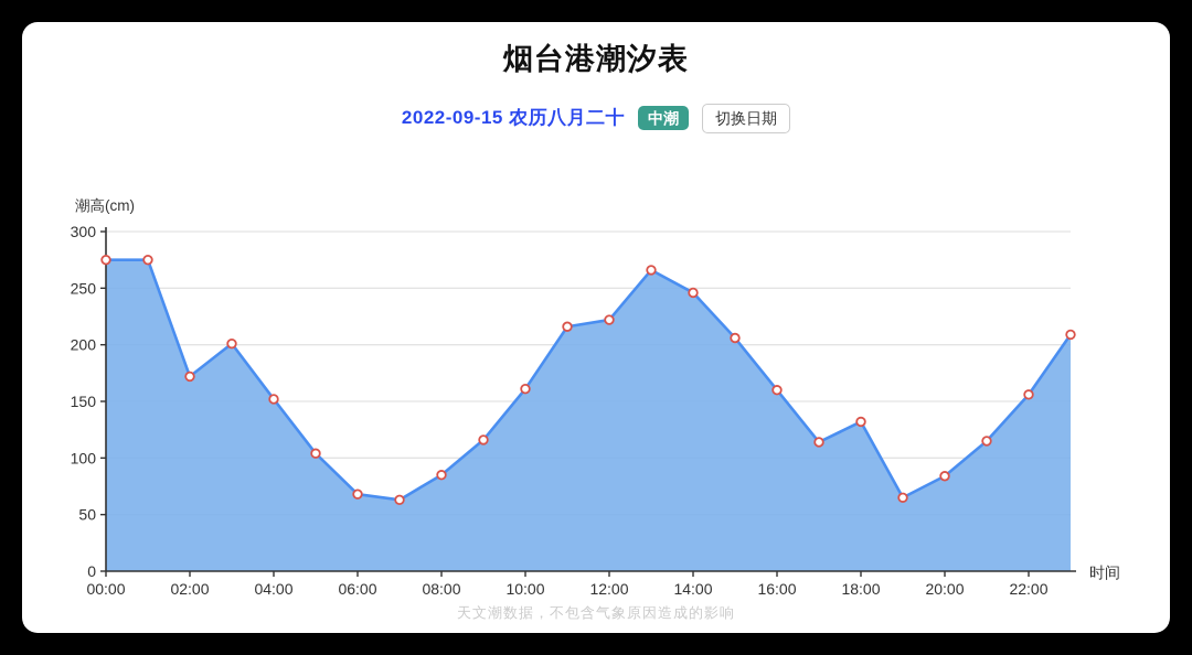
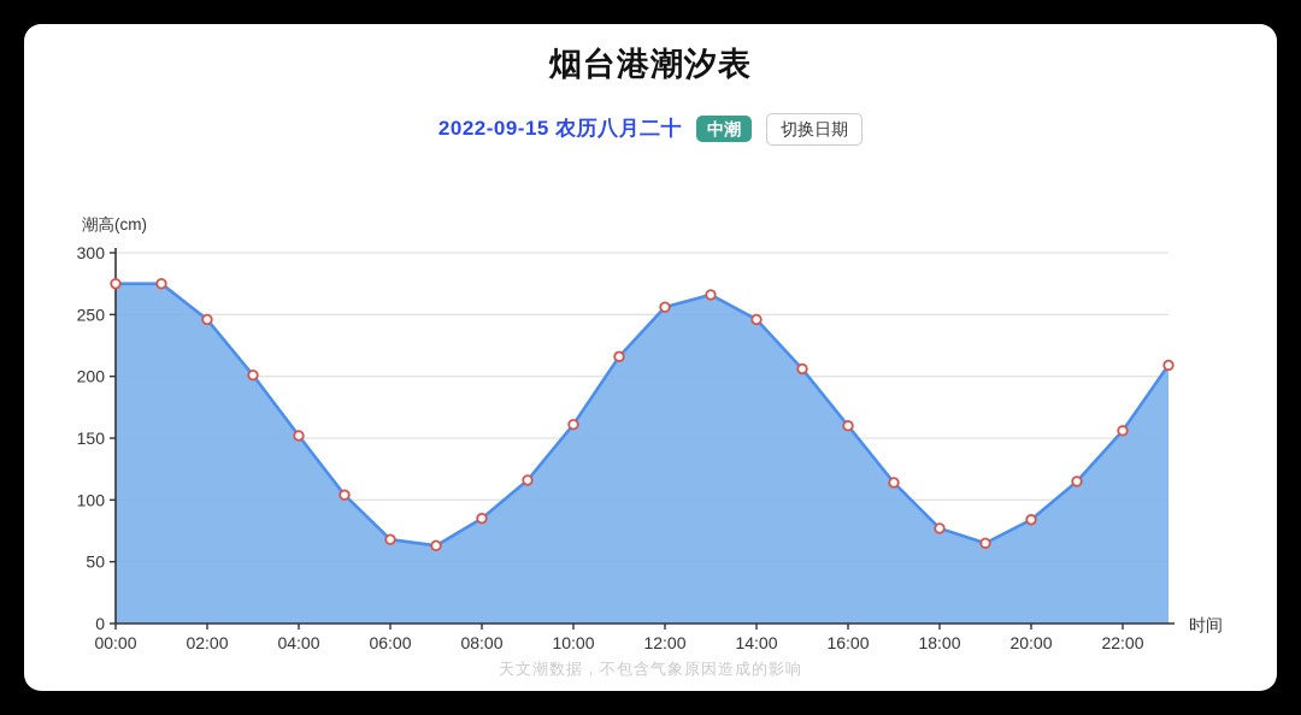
02:00: 172 -> 246
12:00: 222 -> 256
18:00: 132 -> 77
